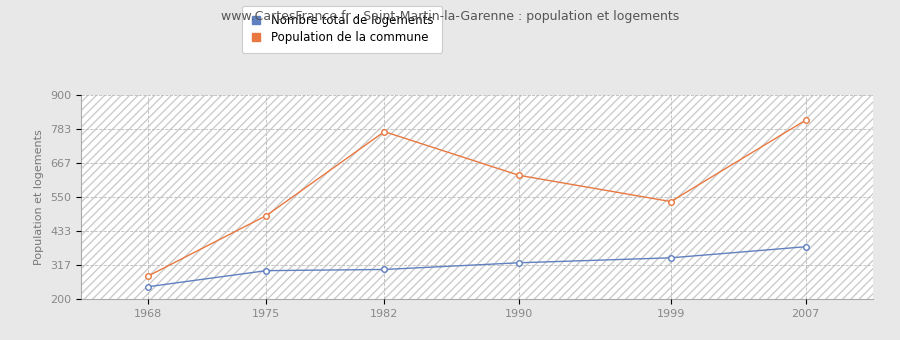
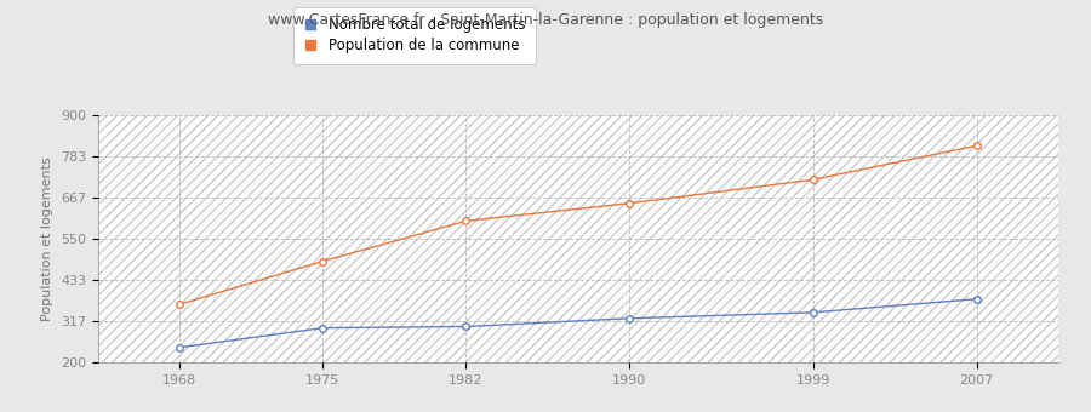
Population de la commune/1968: 280 -> 365
Population de la commune/1982: 775 -> 601
Population de la commune/1990: 625 -> 651
Population de la commune/1999: 535 -> 718
